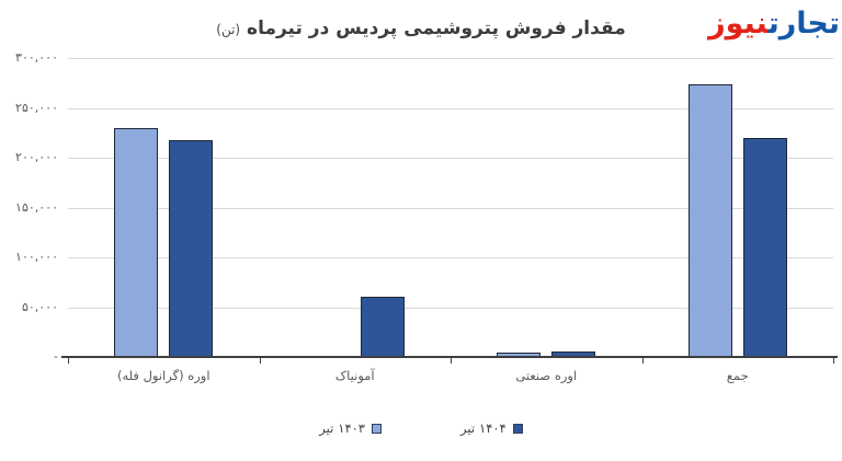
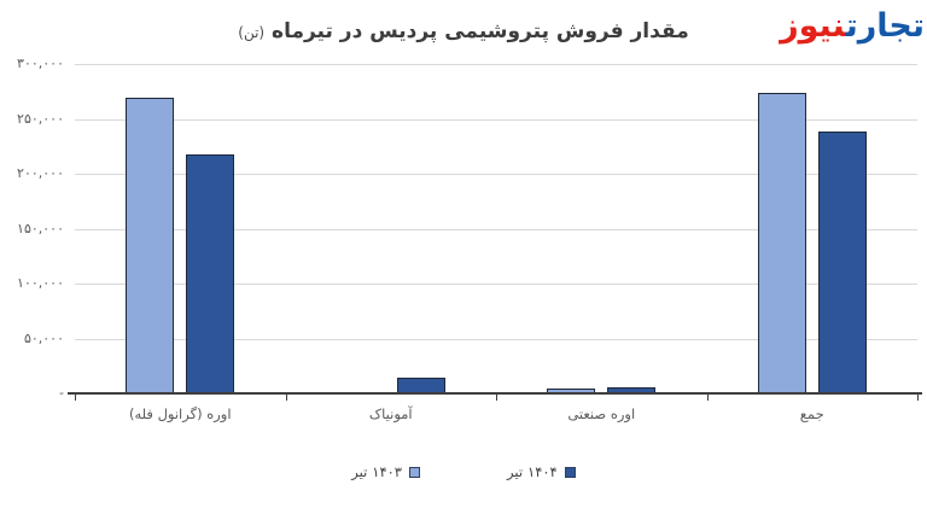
تیر ۱۴۰۳/اوره (گرانول فله): 230000 -> 270000
تیر ۱۴۰۴/آمونیاک: 60000 -> 10000
تیر ۱۴۰۴/جمع: 220000 -> 240000
